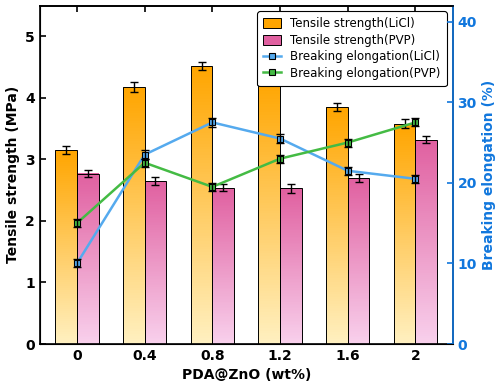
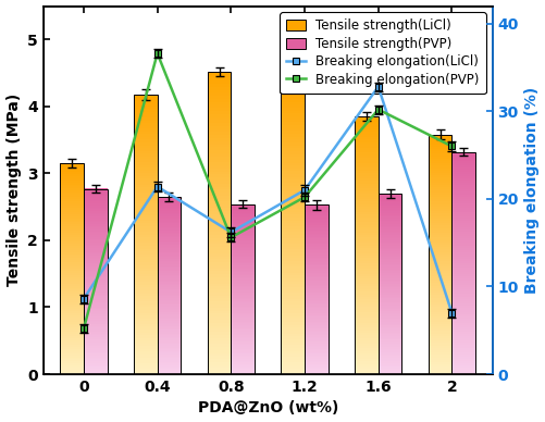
Breaking elongation(LiCl)/0: 10.0 -> 8.6
Breaking elongation(PVP)/0: 15.0 -> 5.2
Breaking elongation(LiCl)/0.4: 23.5 -> 21.4
Breaking elongation(PVP)/0.4: 22.5 -> 36.6
Breaking elongation(LiCl)/0.8: 27.5 -> 16.2
Breaking elongation(PVP)/0.8: 19.5 -> 15.6
Breaking elongation(LiCl)/1.2: 25.5 -> 21.0
Breaking elongation(PVP)/1.2: 23.0 -> 20.2
Breaking elongation(LiCl)/1.6: 21.5 -> 32.8
Breaking elongation(PVP)/1.6: 25.0 -> 30.2
Breaking elongation(LiCl)/2: 20.5 -> 7.0
Breaking elongation(PVP)/2: 27.5 -> 26.0
